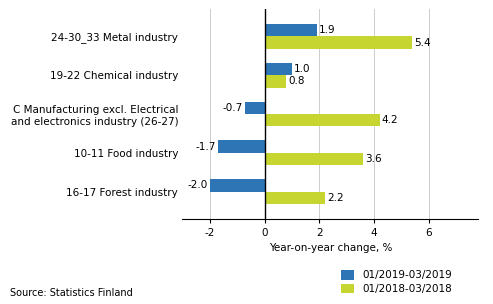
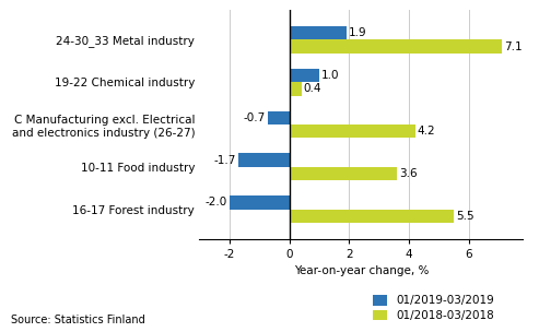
01/2018-03/2018/24-30_33 Metal industry: 5.4 -> 7.1
01/2018-03/2018/19-22 Chemical industry: 0.8 -> 0.4
01/2018-03/2018/16-17 Forest industry: 2.2 -> 5.5
